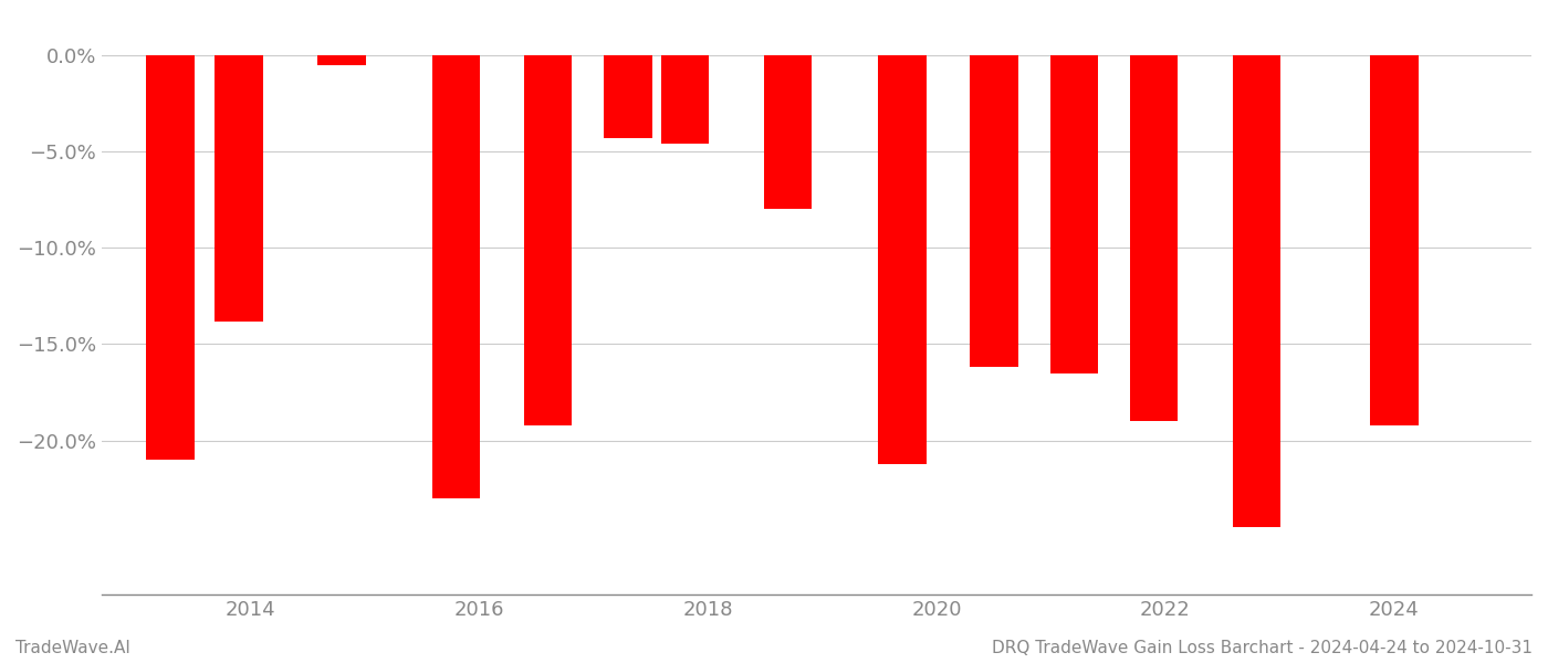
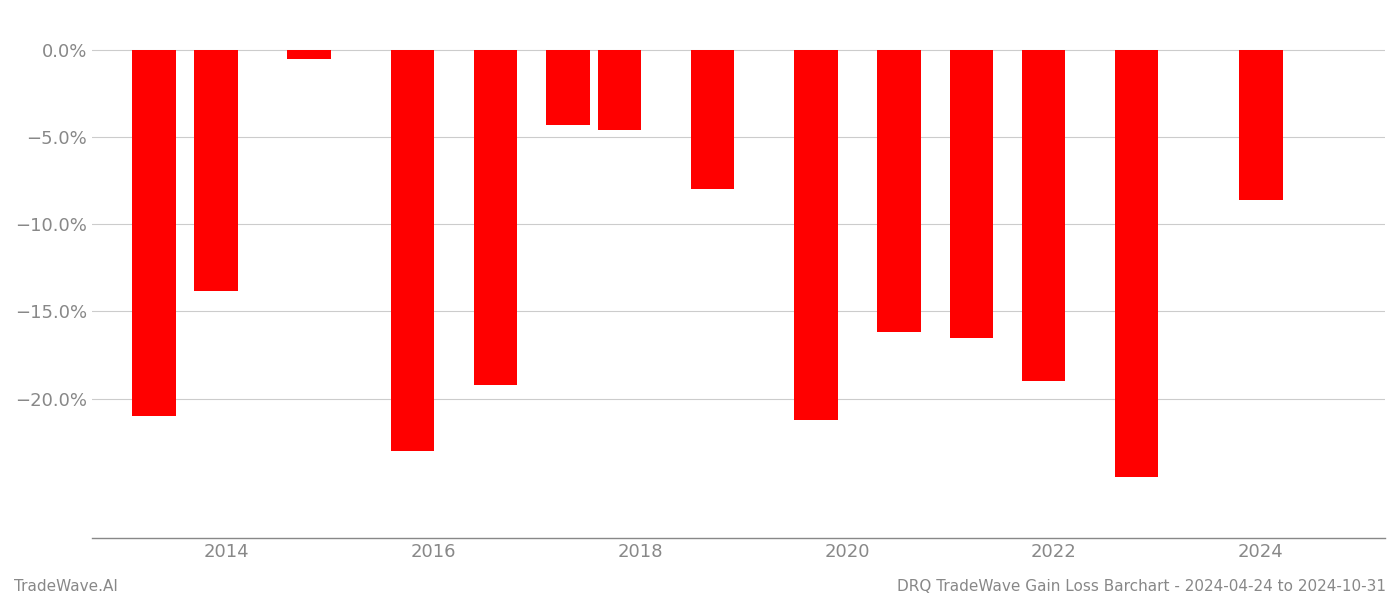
2024: -19.2% -> -8.6%
